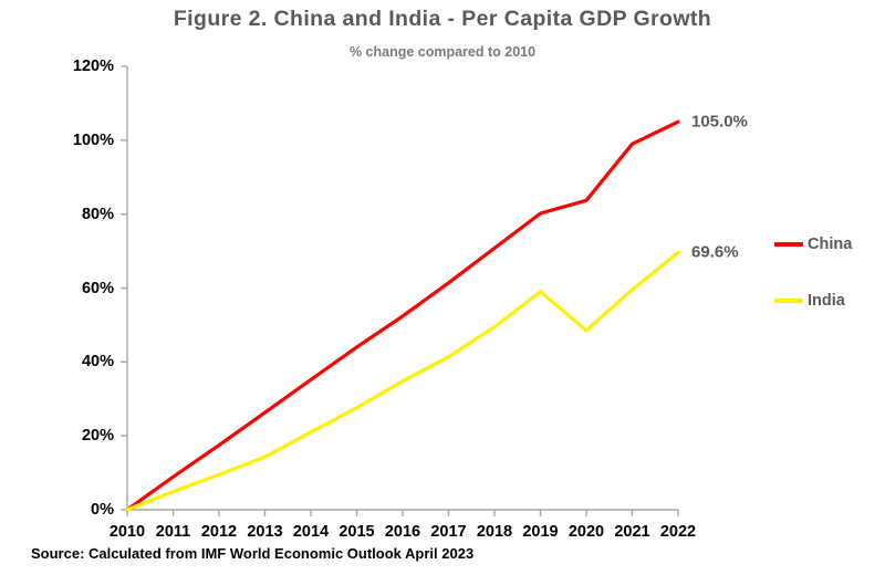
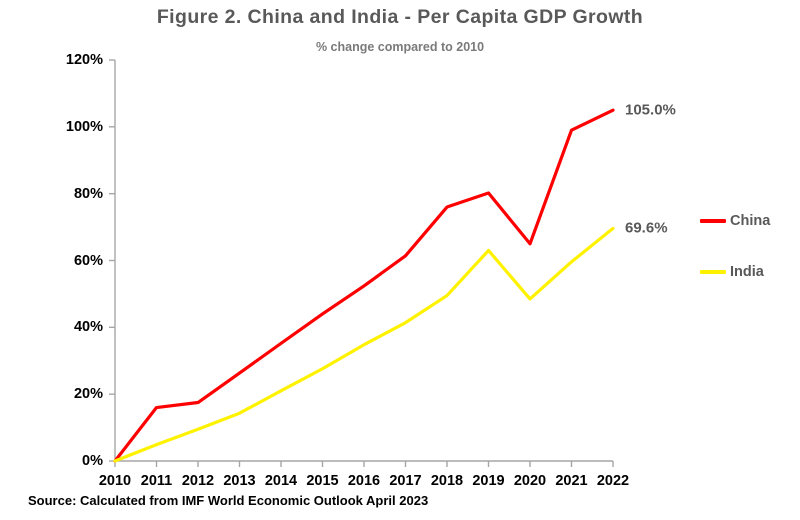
China/2011: 9% -> 16%
China/2018: 71% -> 76%
India/2019: 59% -> 63%
China/2020: 84% -> 65%
